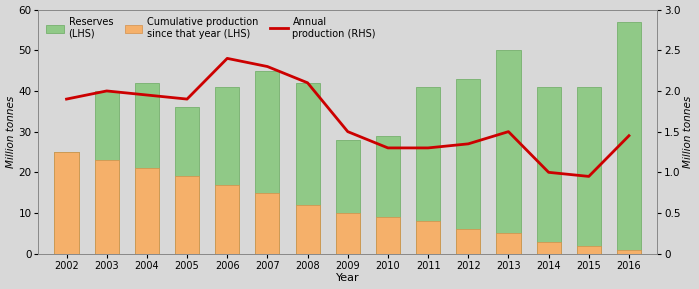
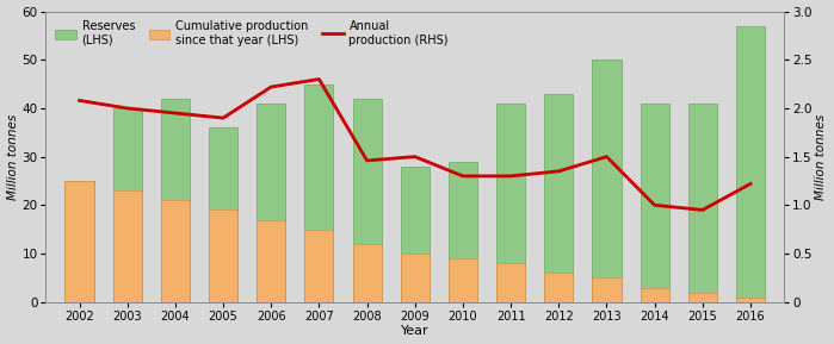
Annual production (RHS)/2002: 1.90 -> 2.08
Annual production (RHS)/2006: 2.40 -> 2.22
Annual production (RHS)/2008: 2.10 -> 1.46
Annual production (RHS)/2016: 1.45 -> 1.22
